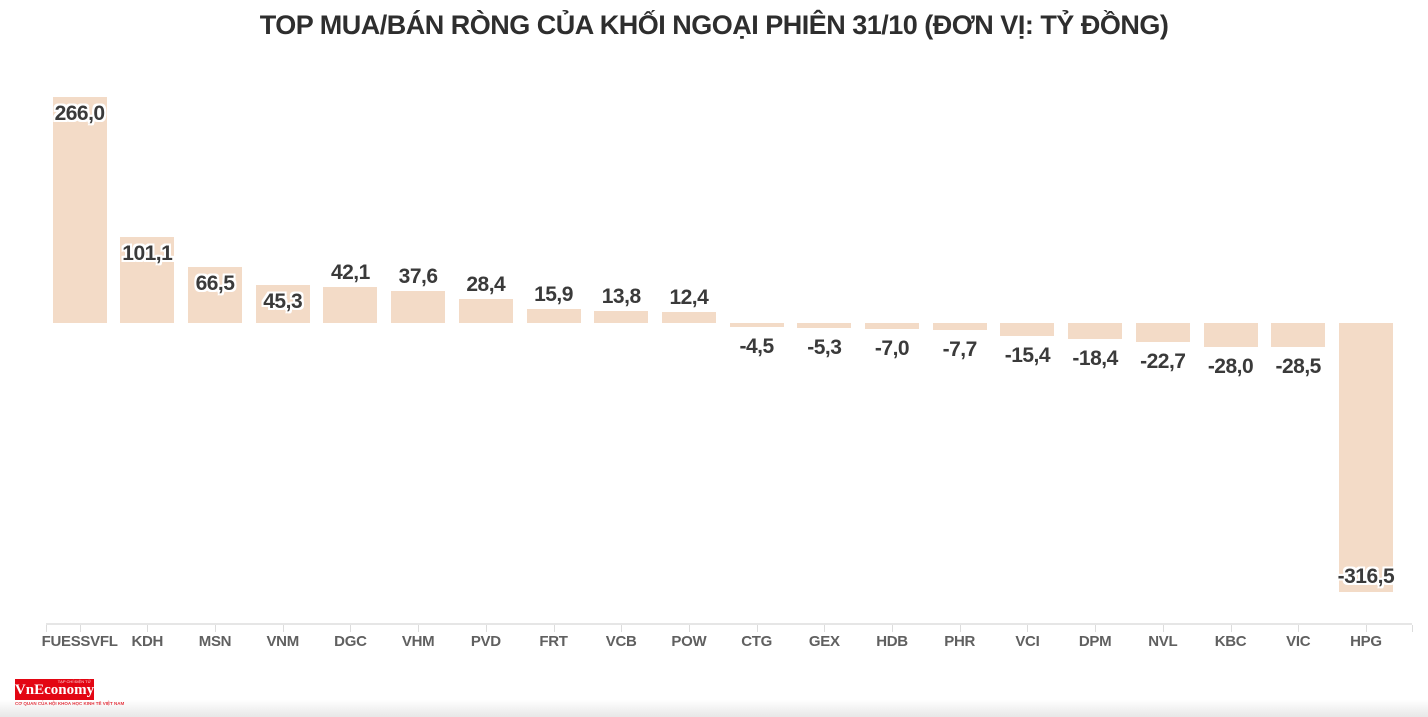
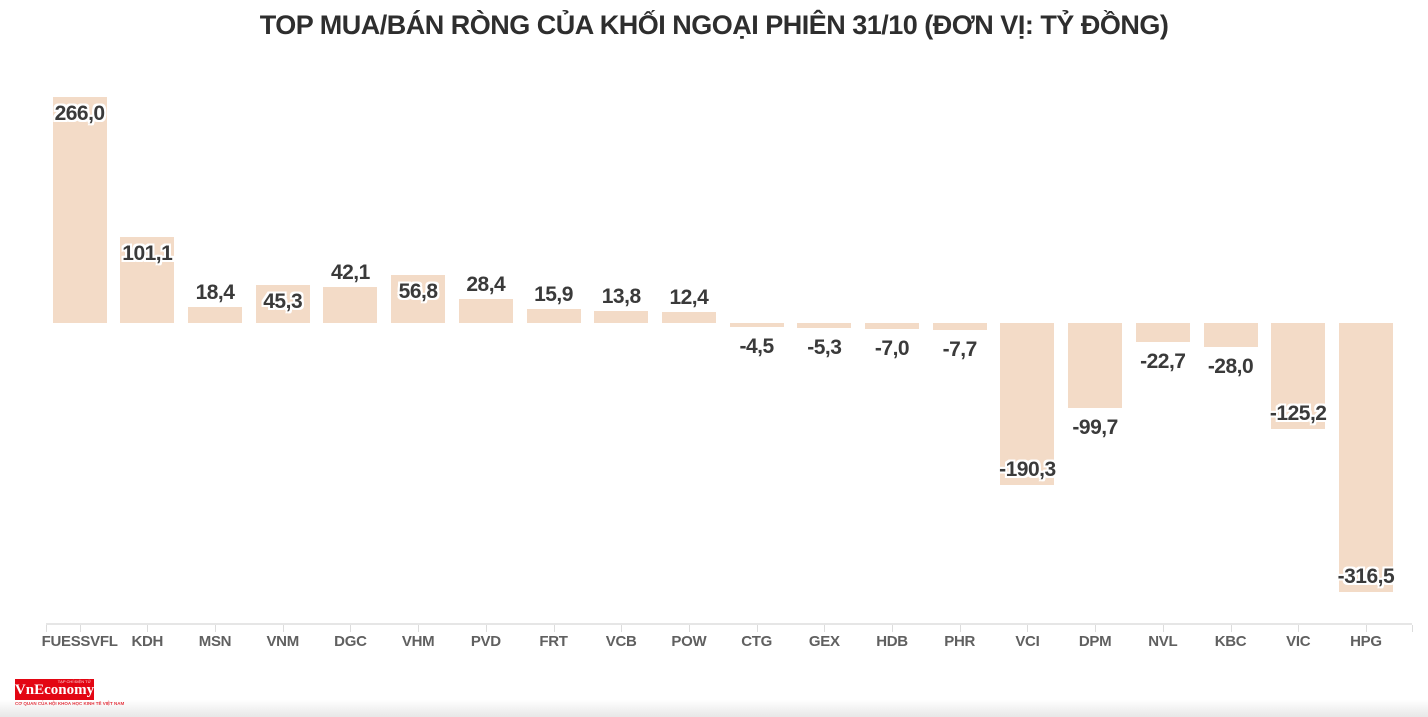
MSN: 66,5 -> 18,4
VHM: 37,6 -> 56,8
VCI: -15,4 -> -190,3
DPM: -18,4 -> -99,7
VIC: -28,5 -> -125,2
